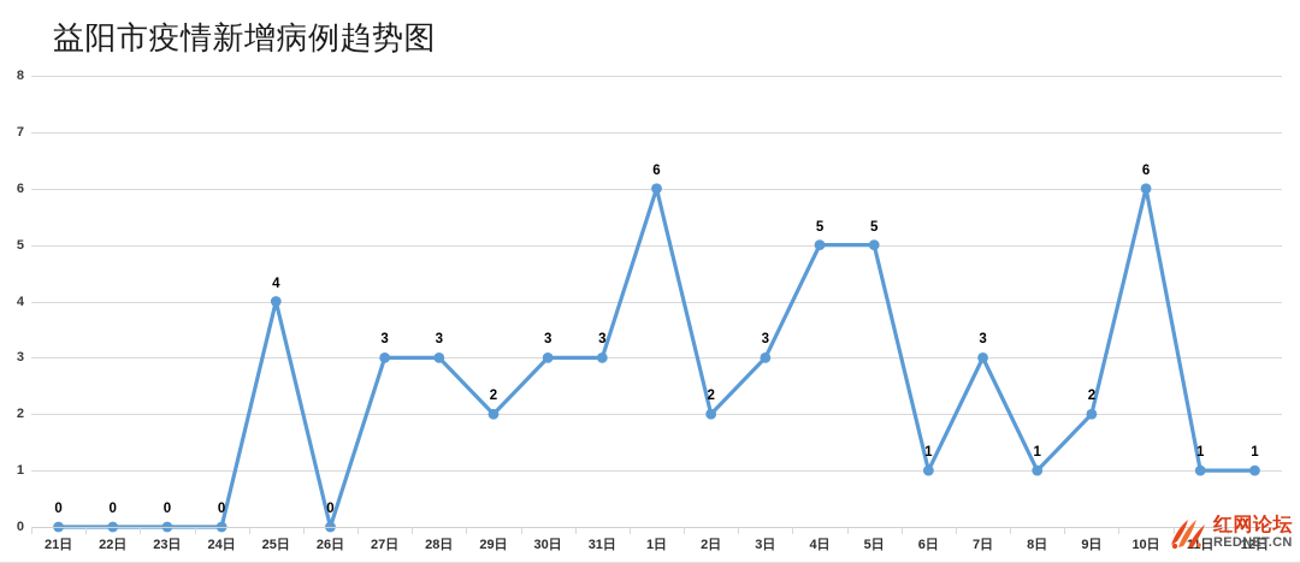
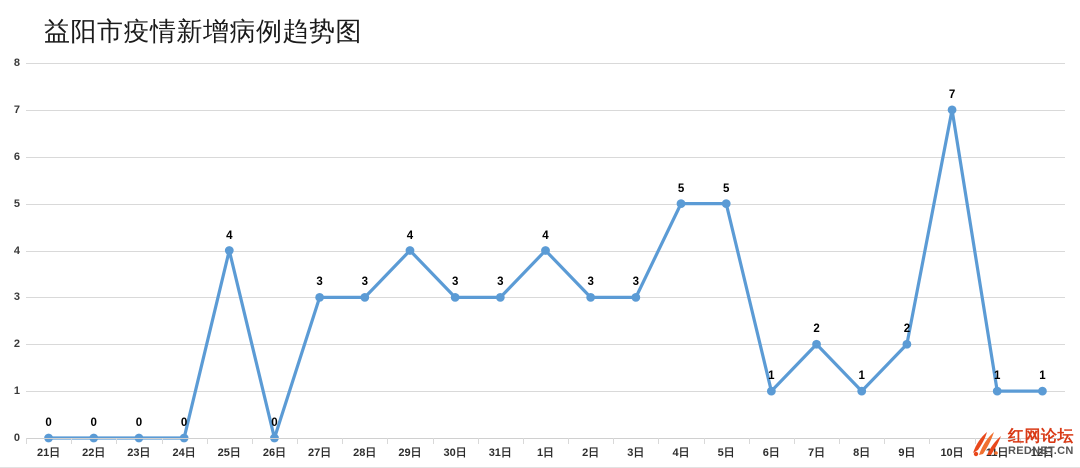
29日: 2 -> 4
1日: 6 -> 4
2日: 2 -> 3
7日: 3 -> 2
10日: 6 -> 7
